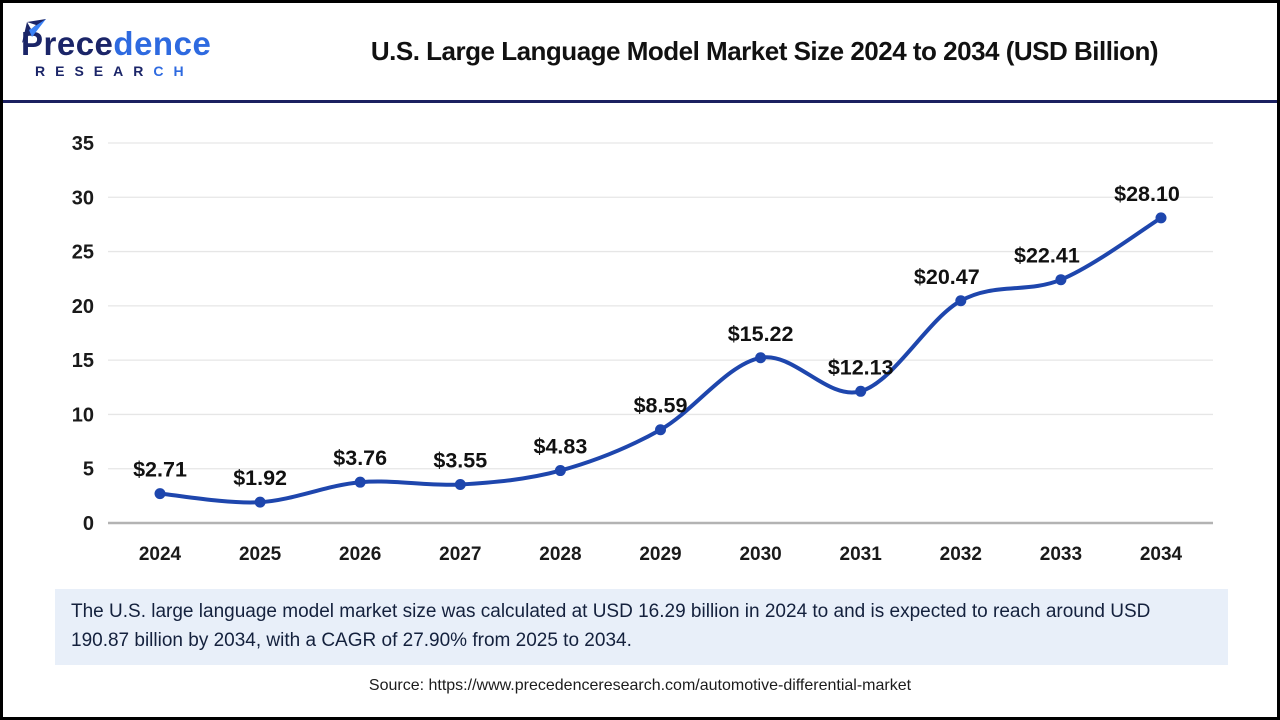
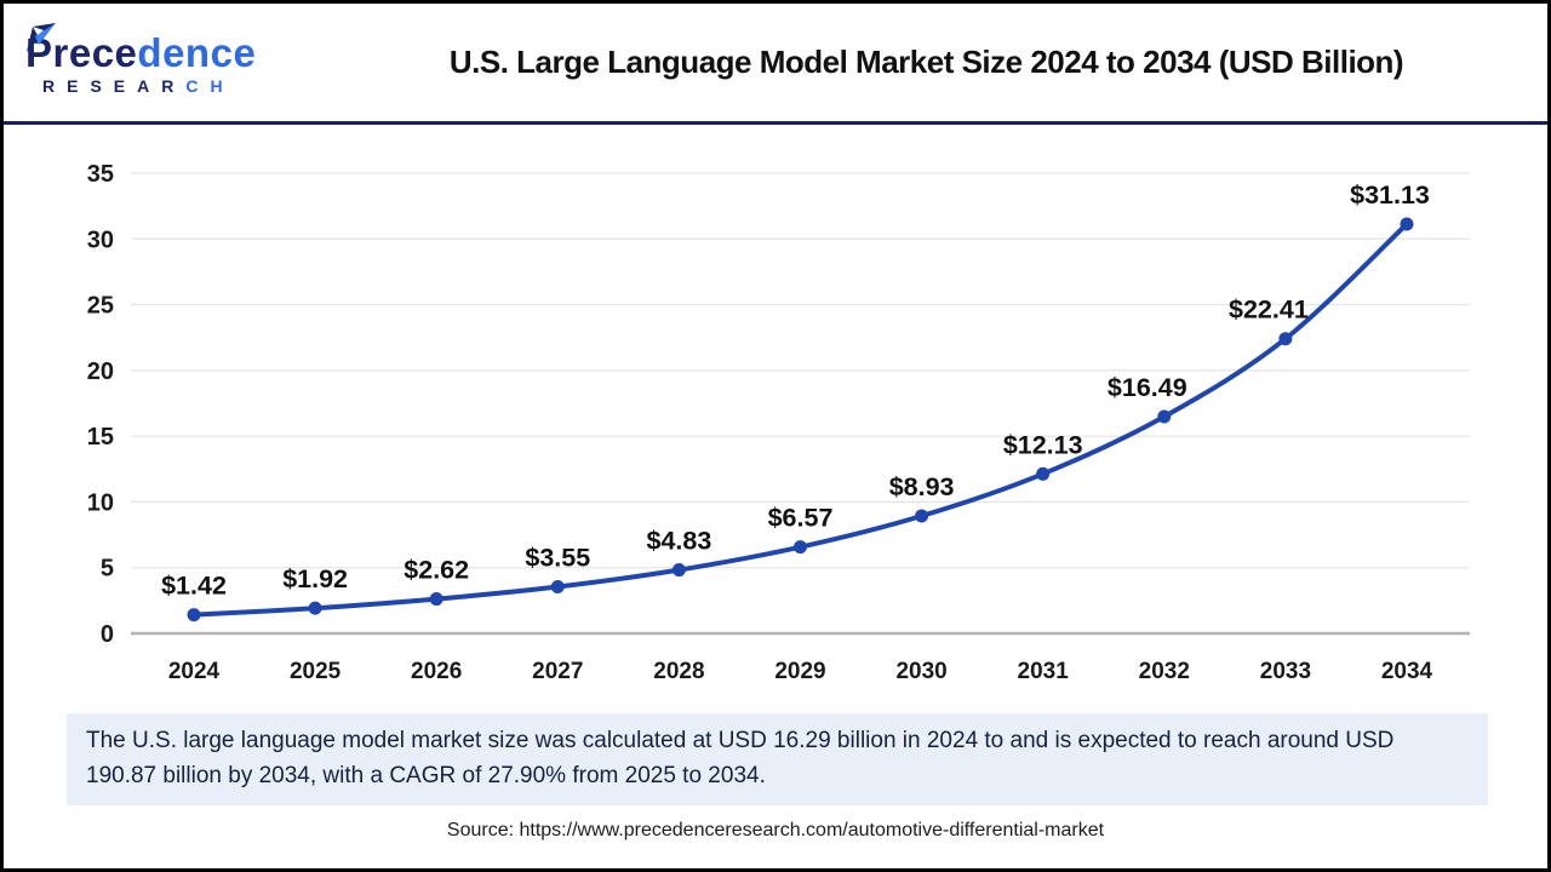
2024: $2.71 -> $1.42
2026: $3.76 -> $2.62
2029: $8.59 -> $6.57
2030: $15.22 -> $8.93
2032: $20.47 -> $16.49
2034: $28.10 -> $31.13
